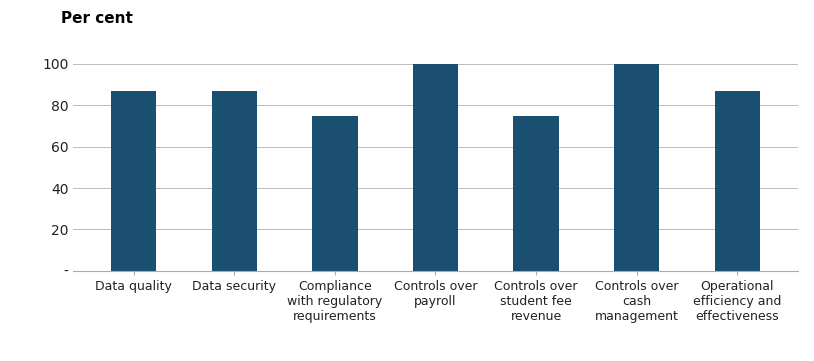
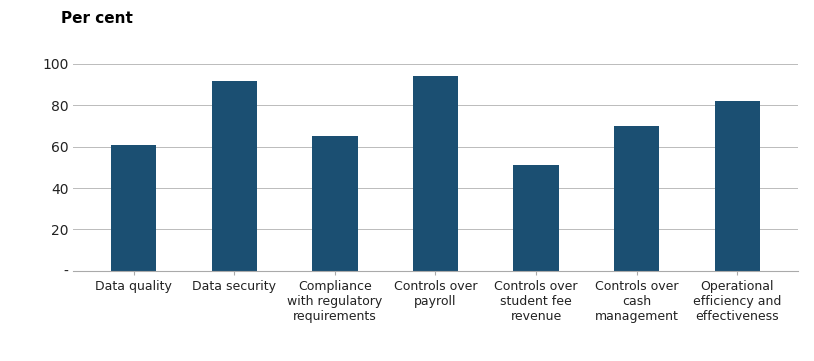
Data quality: 87 -> 61
Data security: 87 -> 92
Compliance with regulatory requirements: 75 -> 65
Controls over payroll: 100 -> 94
Controls over student fee revenue: 75 -> 51
Controls over cash management: 100 -> 70
Operational efficiency and effectiveness: 87 -> 82
